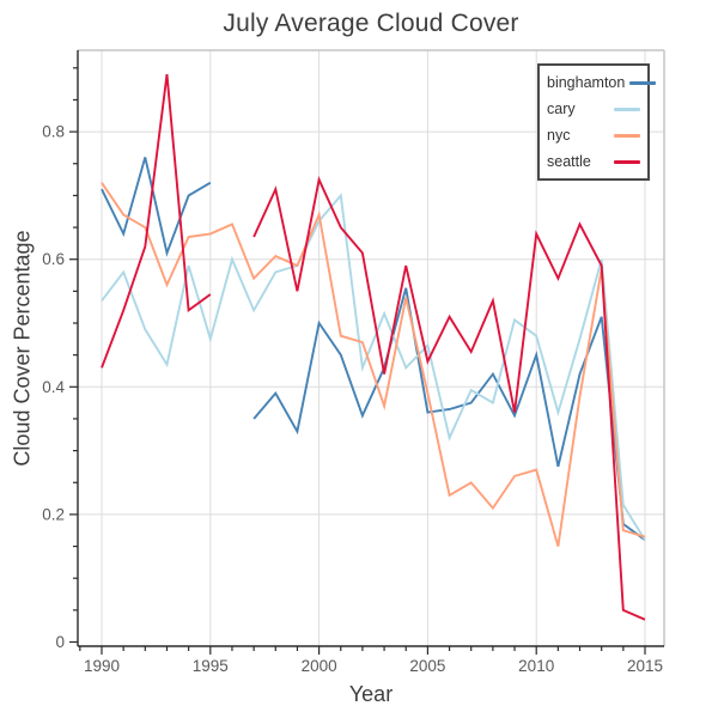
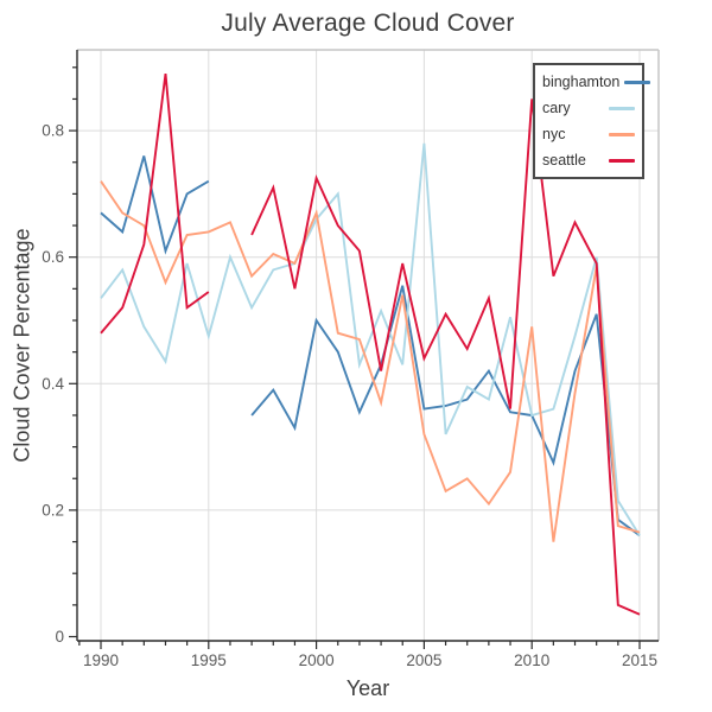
binghamton/1990: 0.71 -> 0.67
seattle/1990: 0.43 -> 0.48
cary/2005: 0.47 -> 0.78
nyc/2005: 0.39 -> 0.32
binghamton/2010: 0.45 -> 0.35
cary/2010: 0.48 -> 0.35
nyc/2010: 0.27 -> 0.49
seattle/2010: 0.64 -> 0.85
